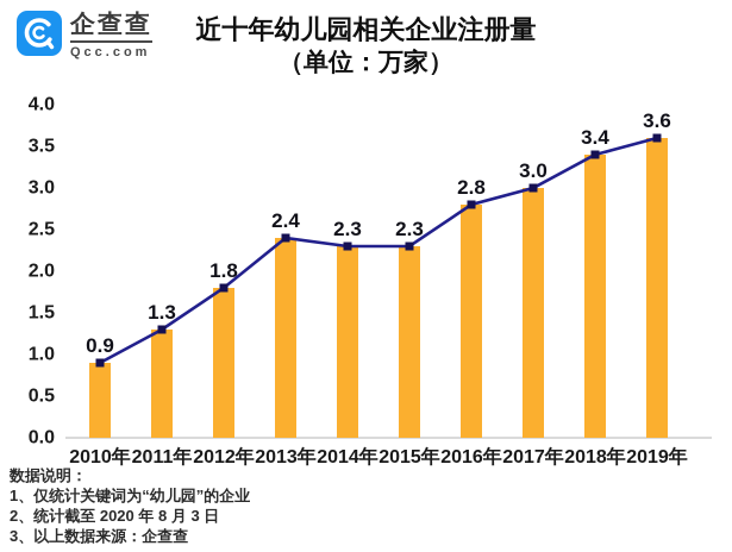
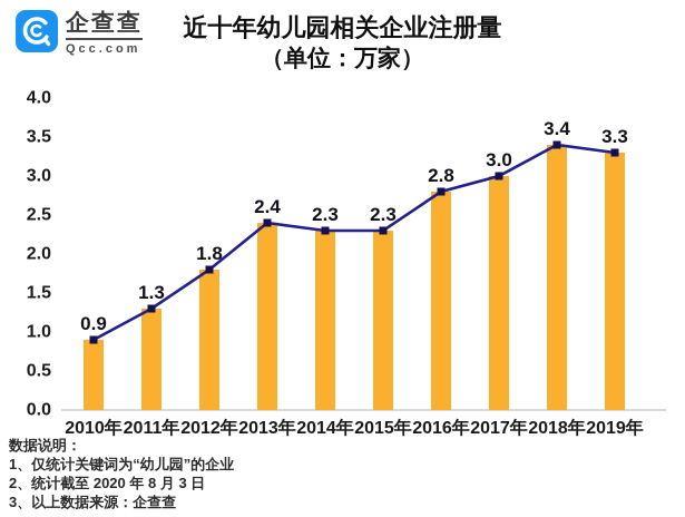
2019年: 3.6 -> 3.3
